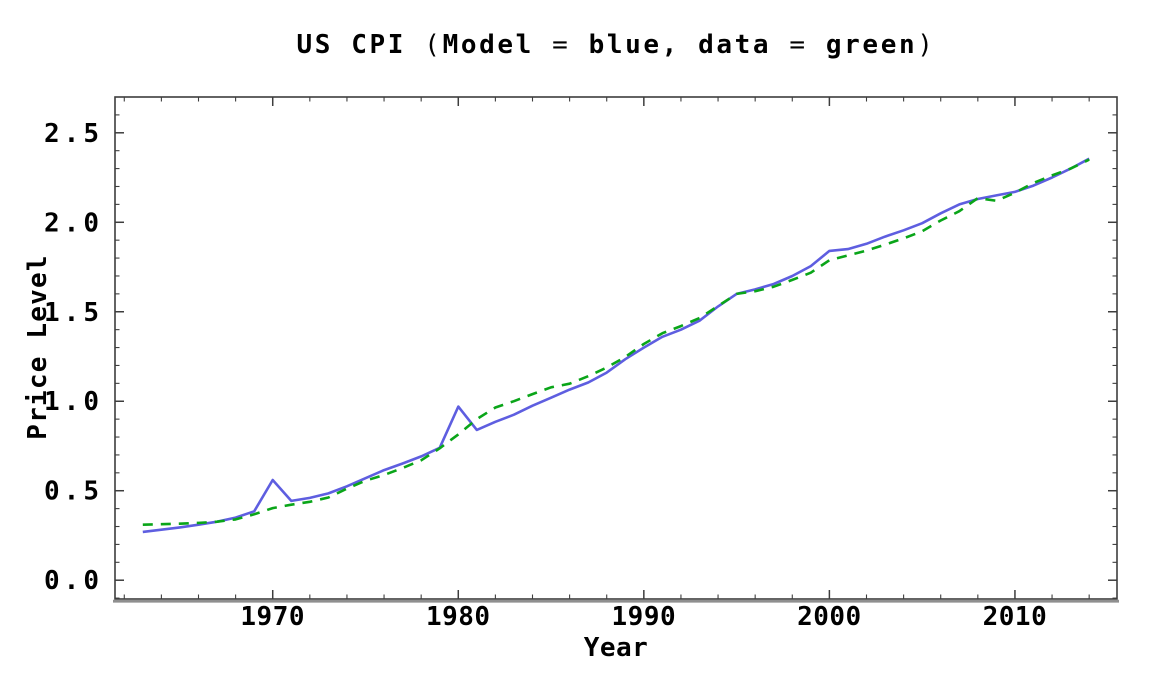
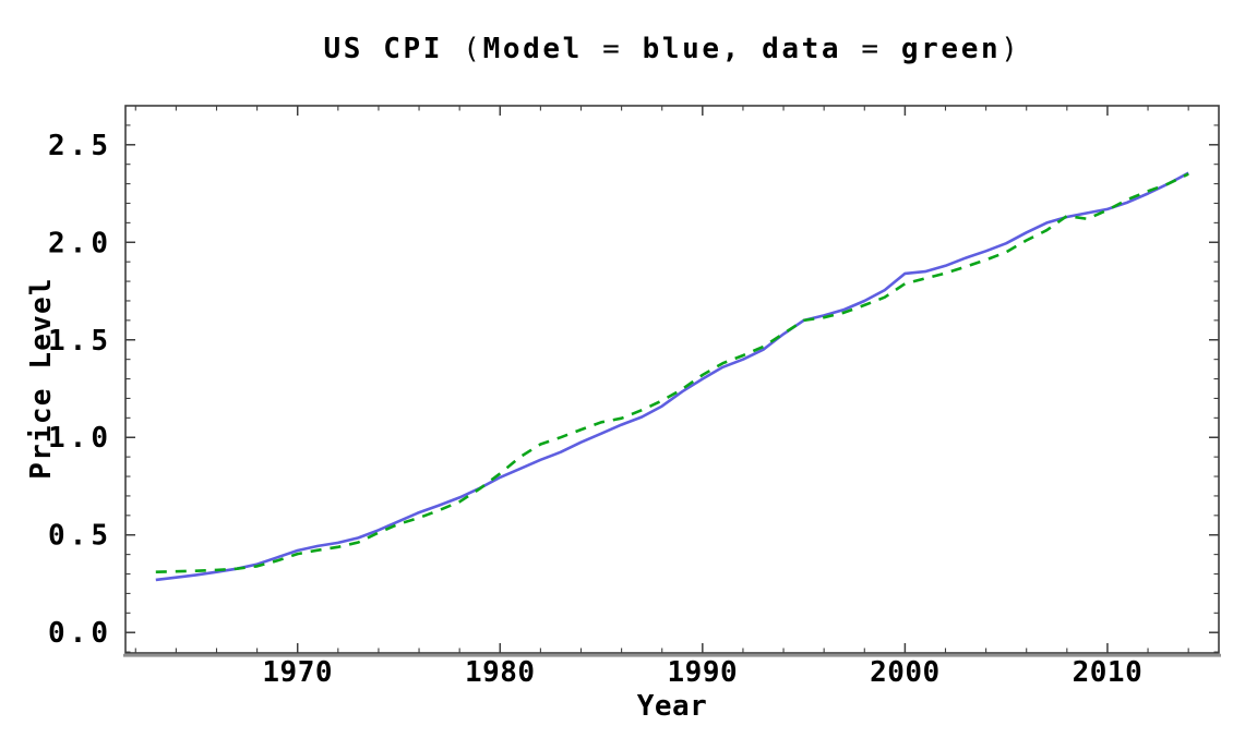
Model/1970: 0.56 -> 0.42
Model/1980: 0.97 -> 0.80
